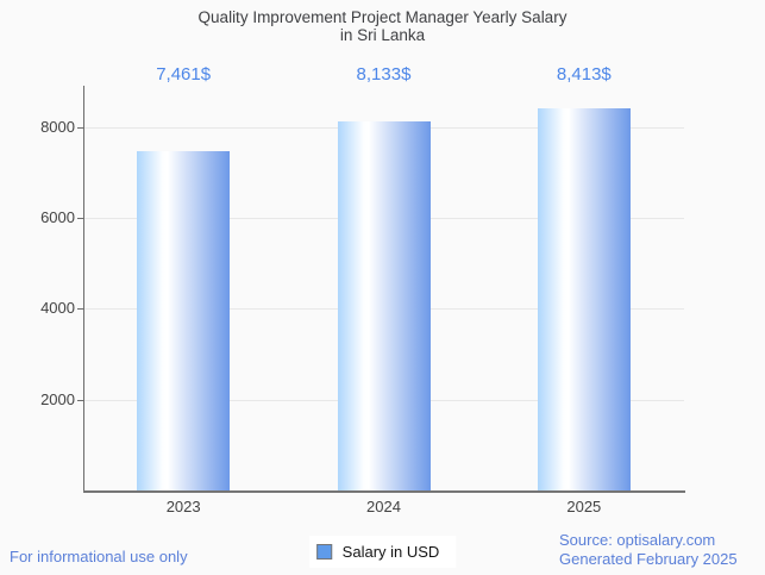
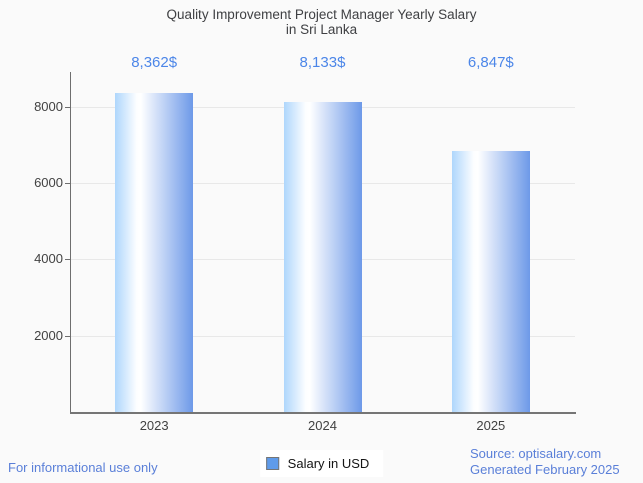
2023: 7,461 -> 8,362
2025: 8,413 -> 6,847
